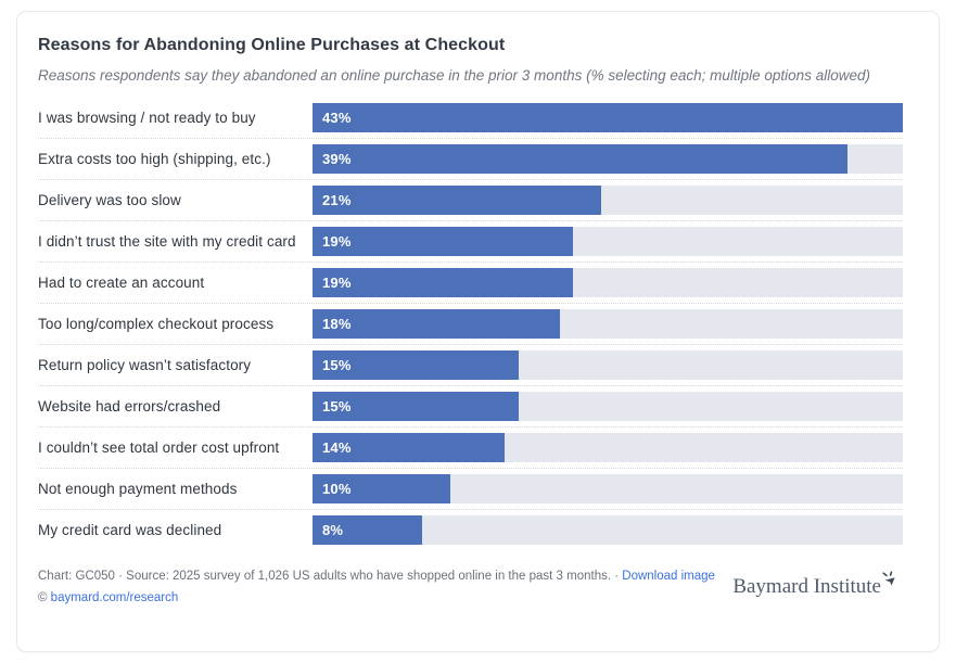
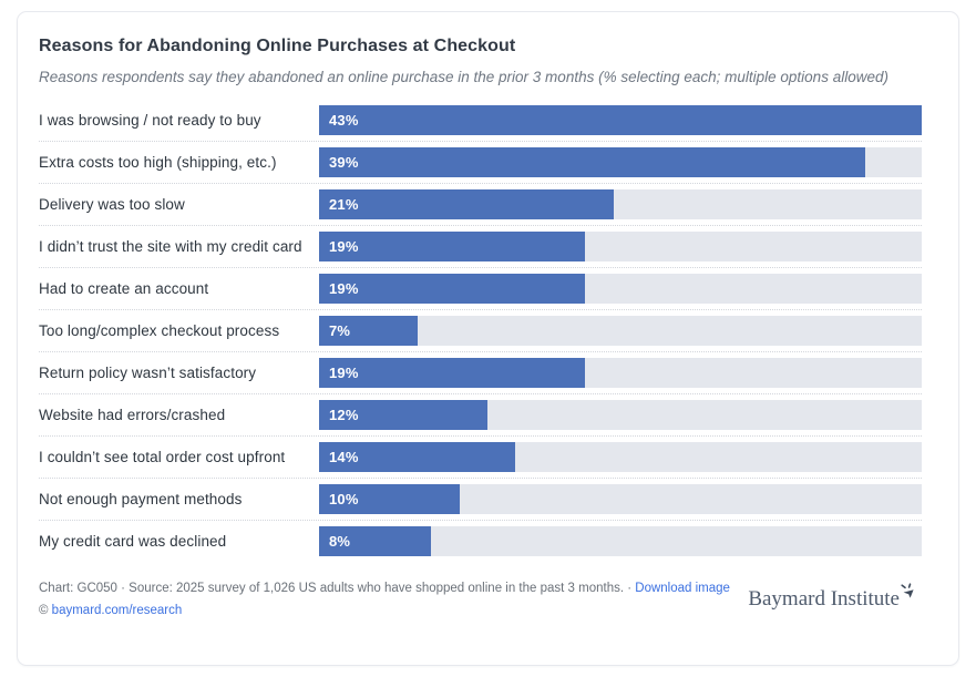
Too long/complex checkout process: 18% -> 7%
Return policy wasn’t satisfactory: 15% -> 19%
Website had errors/crashed: 15% -> 12%
